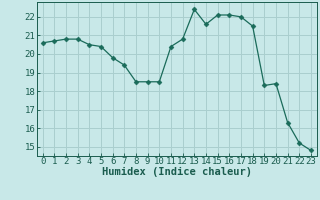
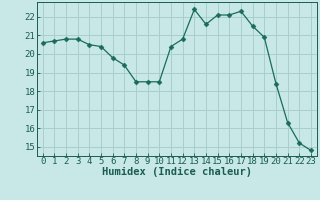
17: 22.0 -> 22.3
19: 18.3 -> 20.9
